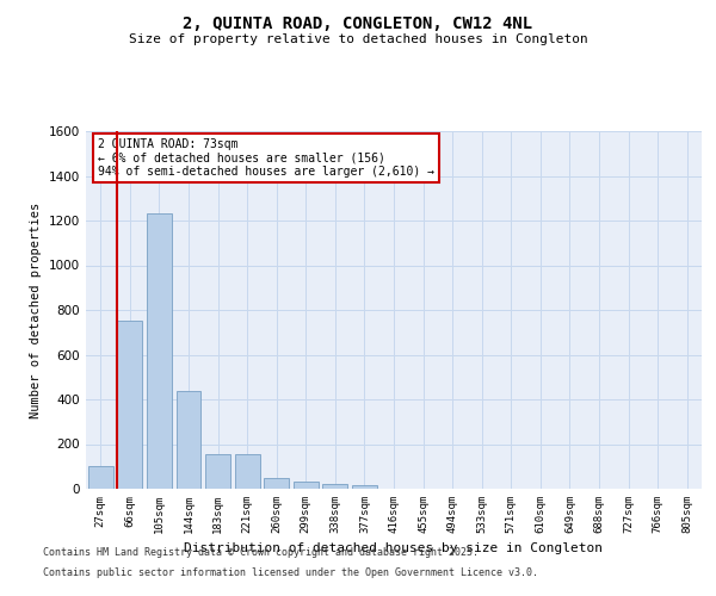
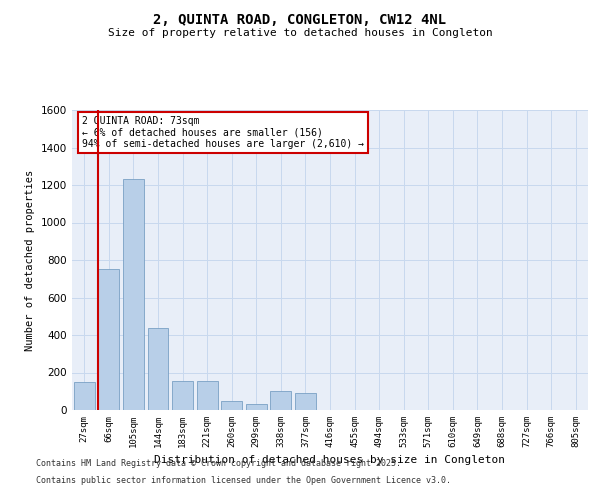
27sqm: 100 -> 150
338sqm: 20 -> 100
377sqm: 20 -> 90
